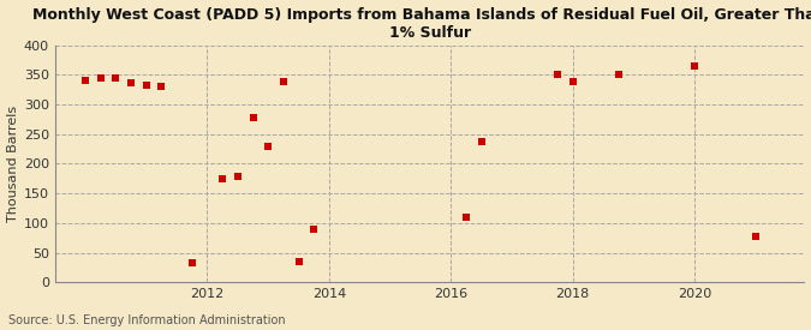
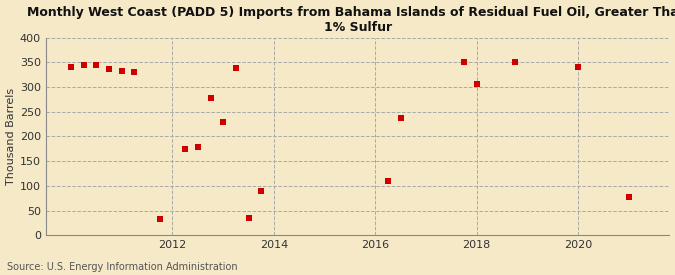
2018: 338 -> 305
2020: 365 -> 340
